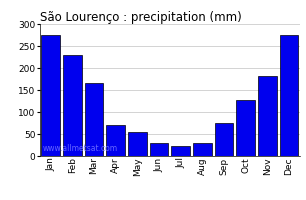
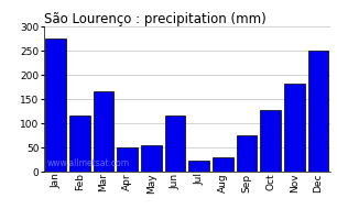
Feb: 230 -> 115
Apr: 70 -> 50
Jun: 30 -> 115
Dec: 275 -> 250
